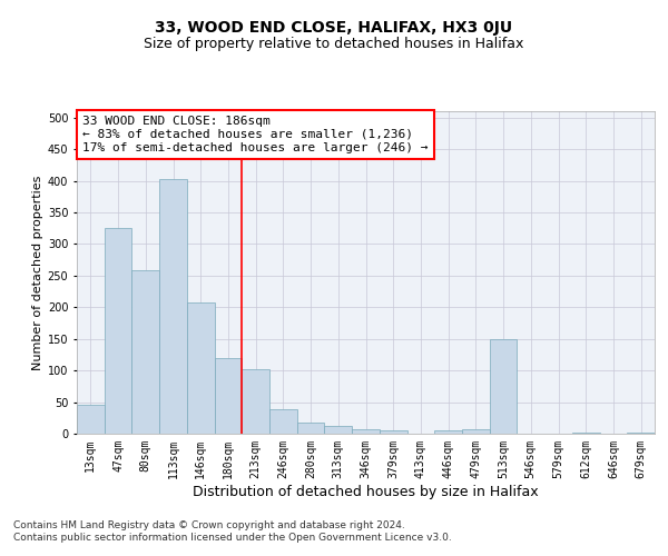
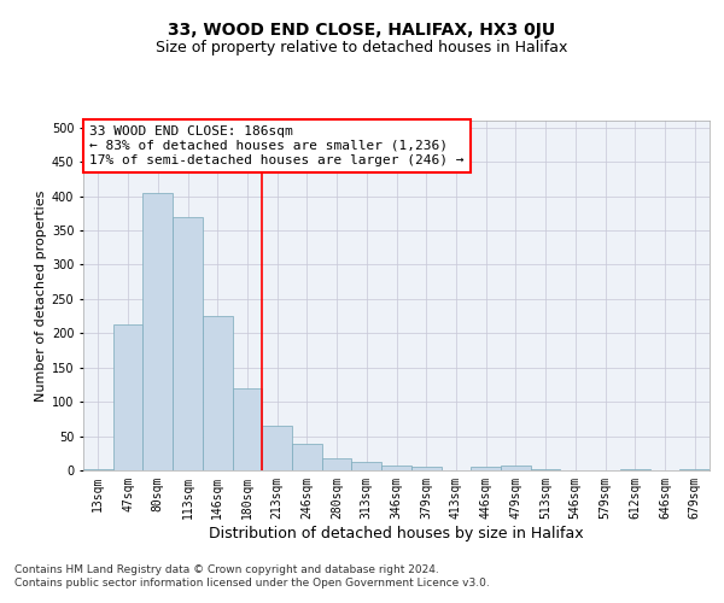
13sqm: 46 -> 2
47sqm: 326 -> 213
80sqm: 258 -> 405
113sqm: 402 -> 370
146sqm: 208 -> 225
213sqm: 102 -> 65
513sqm: 150 -> 2
